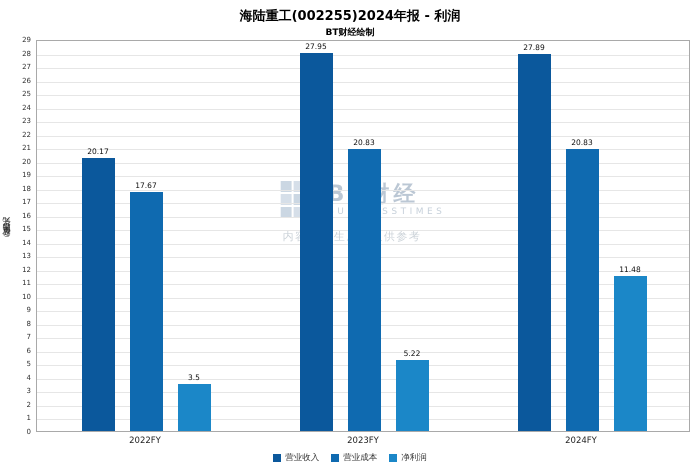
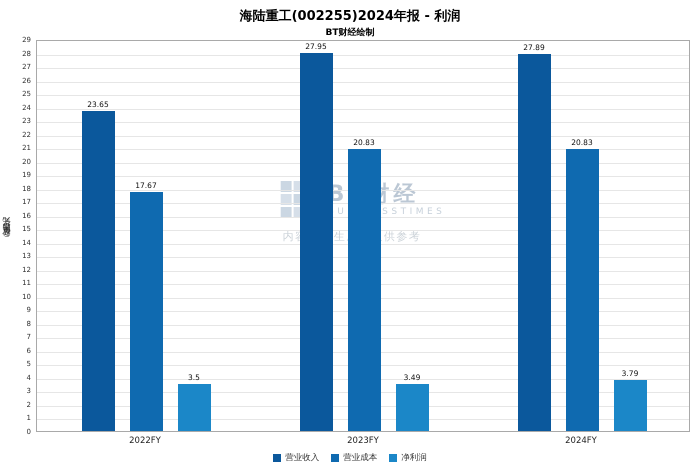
营业收入/2022FY: 20.17 -> 23.65
净利润/2023FY: 5.22 -> 3.49
净利润/2024FY: 11.48 -> 3.79
